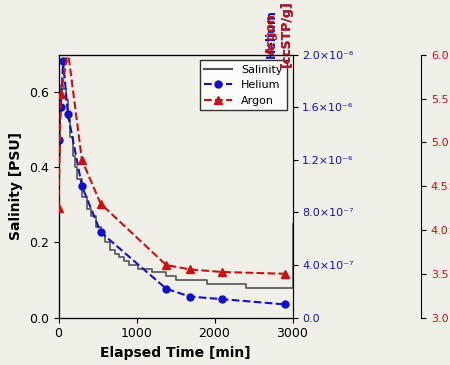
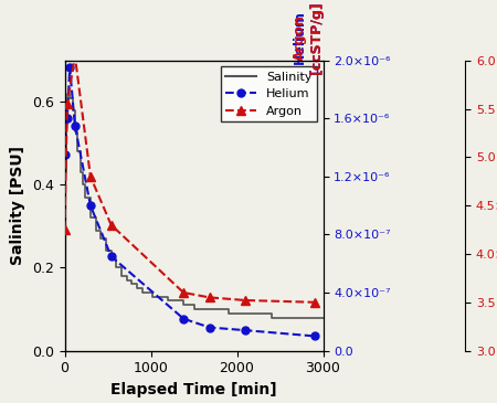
Salinity/3000: 0.25 -> 0.08
